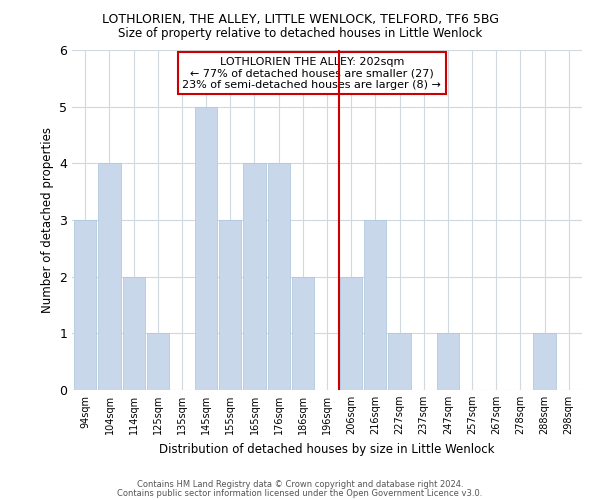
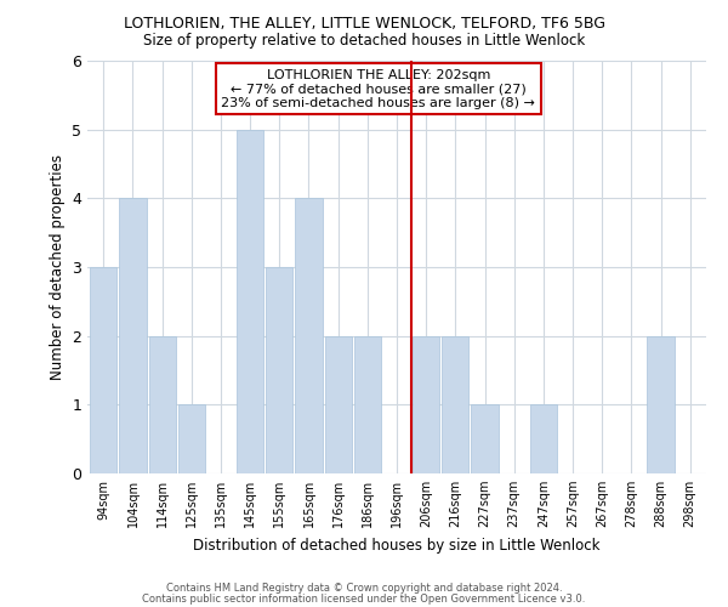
176sqm: 4 -> 2
216sqm: 3 -> 2
288sqm: 1 -> 2
